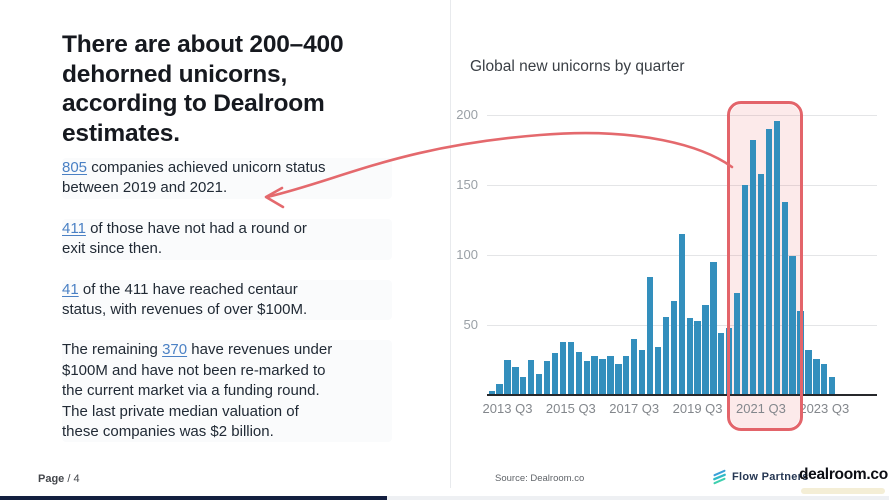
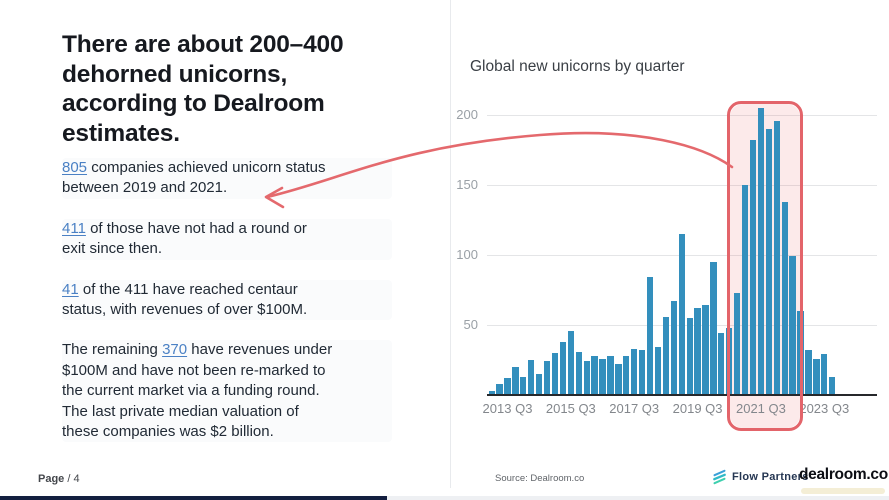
2013 Q3: 25 -> 12
2015 Q3: 38 -> 46
2017 Q3: 40 -> 33
2019 Q3: 53 -> 62
2021 Q3: 158 -> 205
2023 Q3: 22 -> 29
